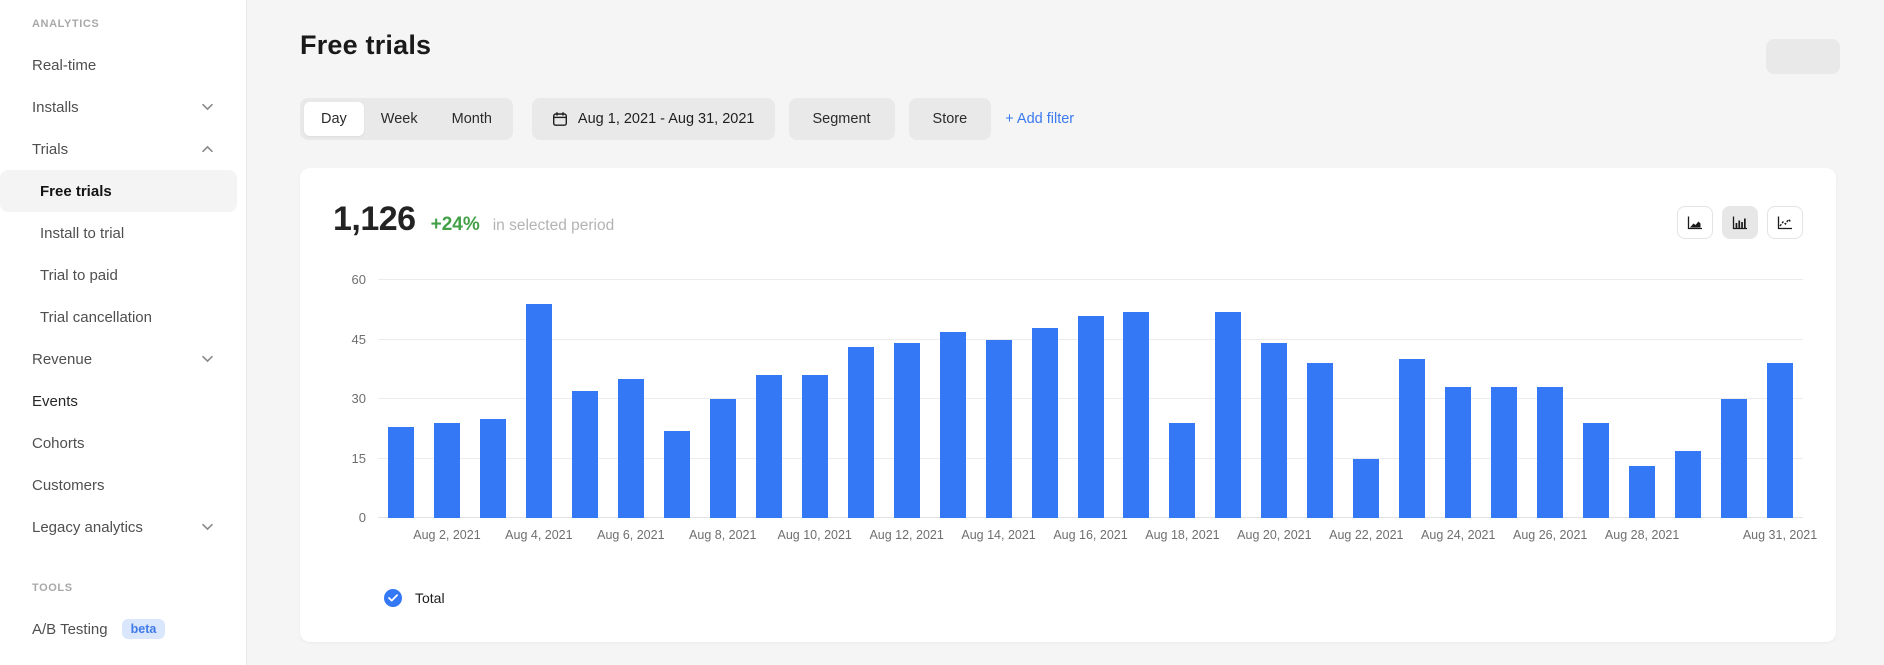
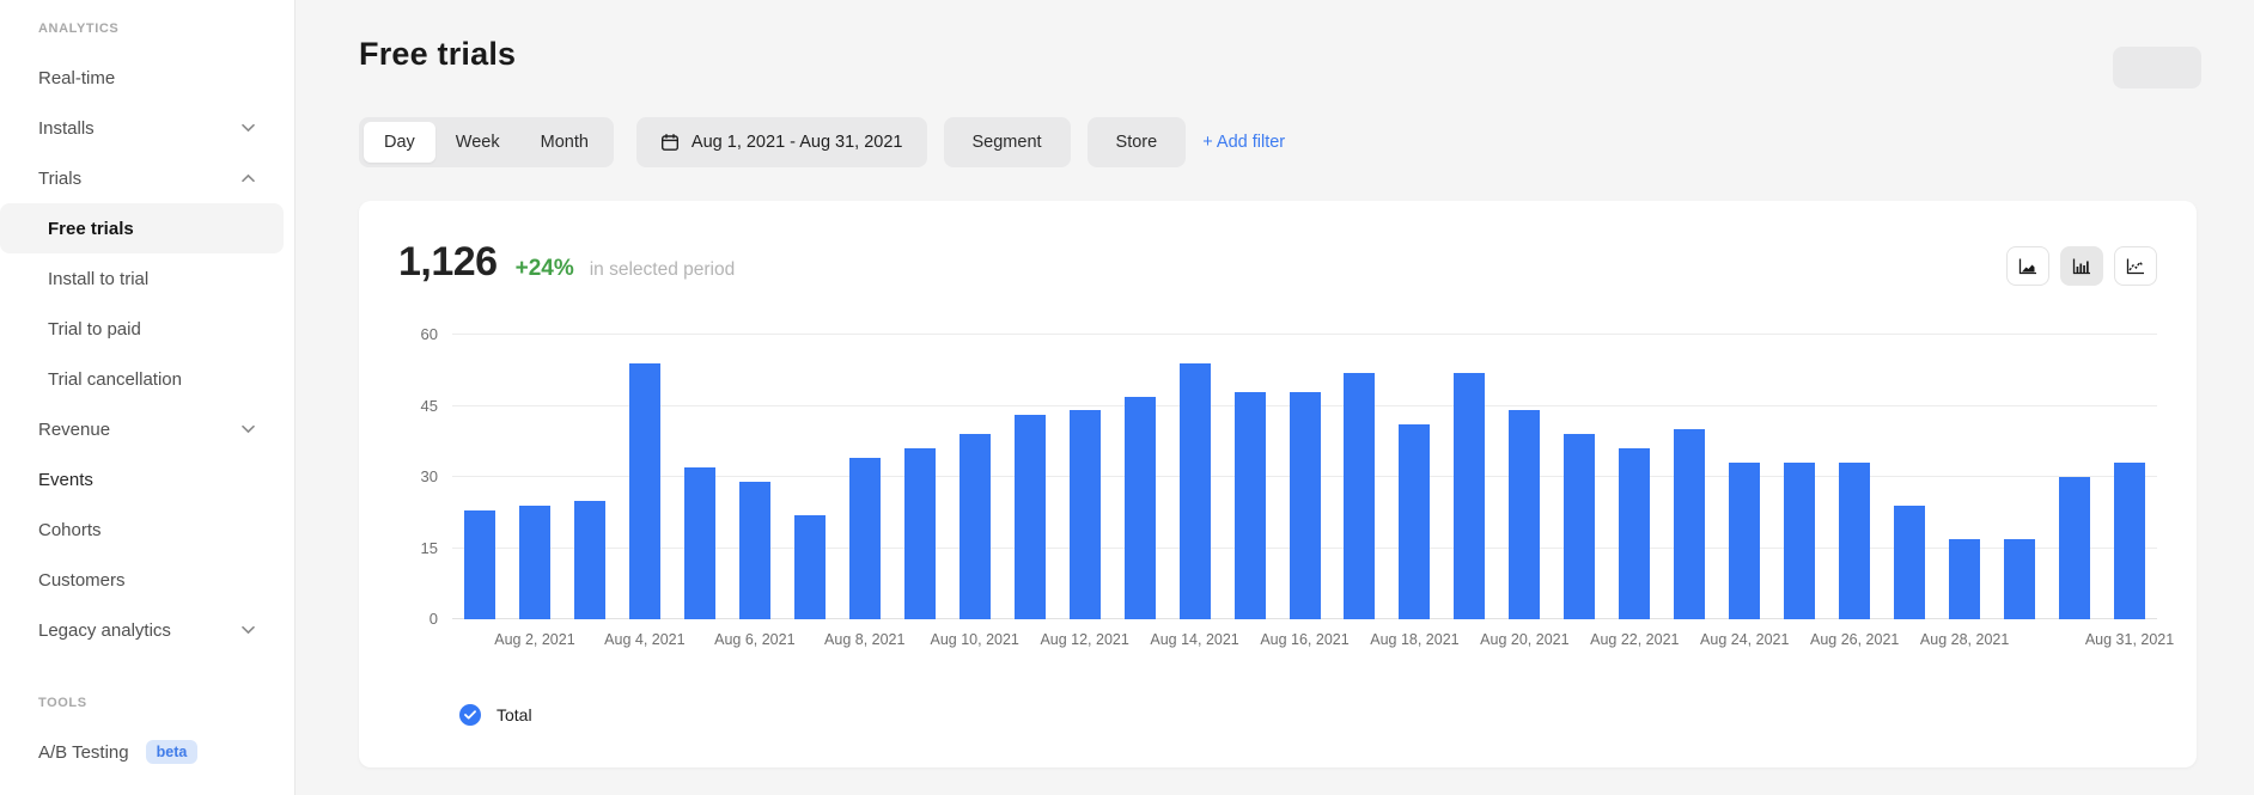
Aug 6, 2021: 35 -> 29
Aug 8, 2021: 30 -> 34
Aug 10, 2021: 36 -> 39
Aug 14, 2021: 45 -> 54
Aug 16, 2021: 51 -> 48
Aug 18, 2021: 24 -> 41
Aug 22, 2021: 15 -> 36
Aug 28, 2021: 13 -> 17
Aug 31, 2021: 39 -> 33
